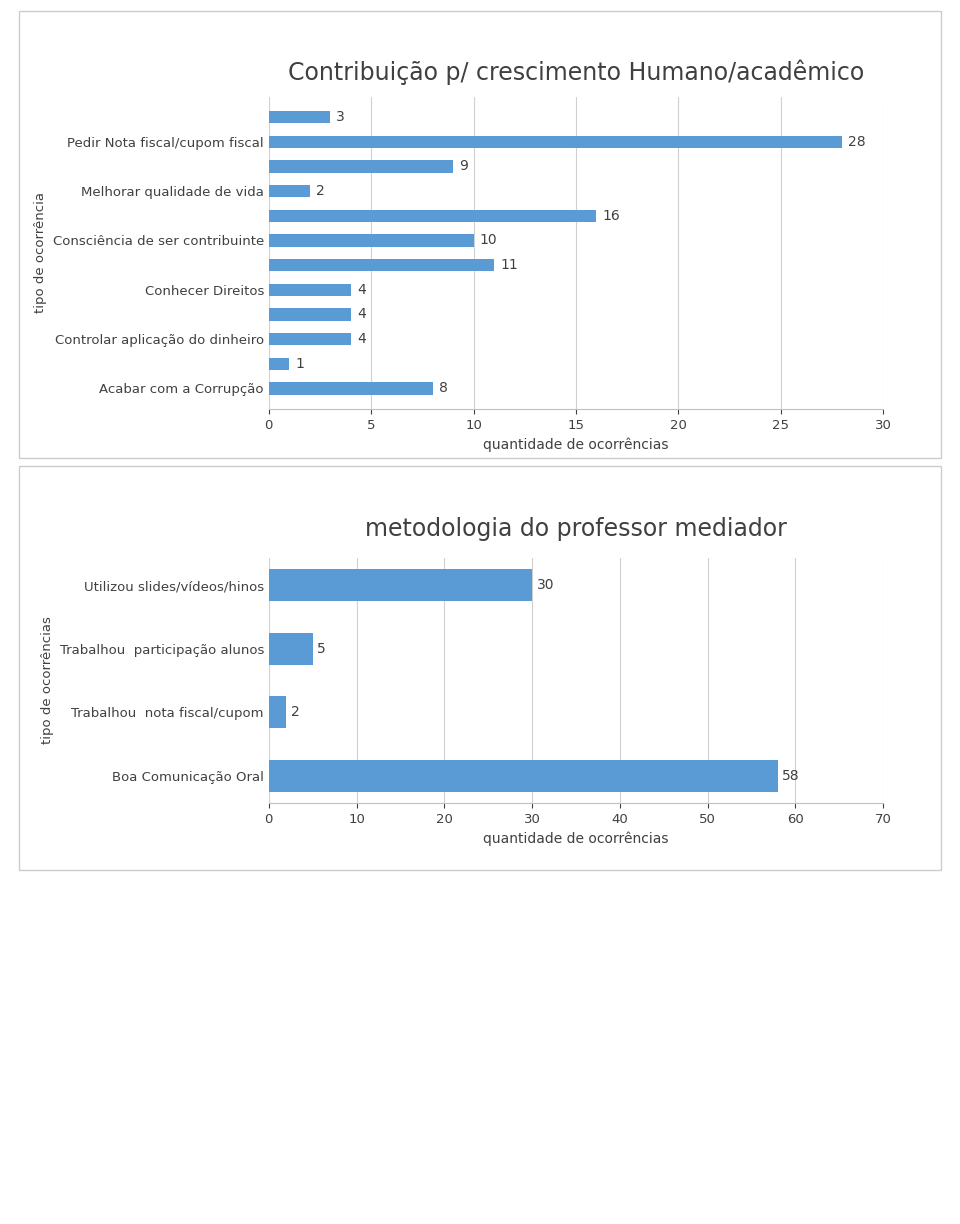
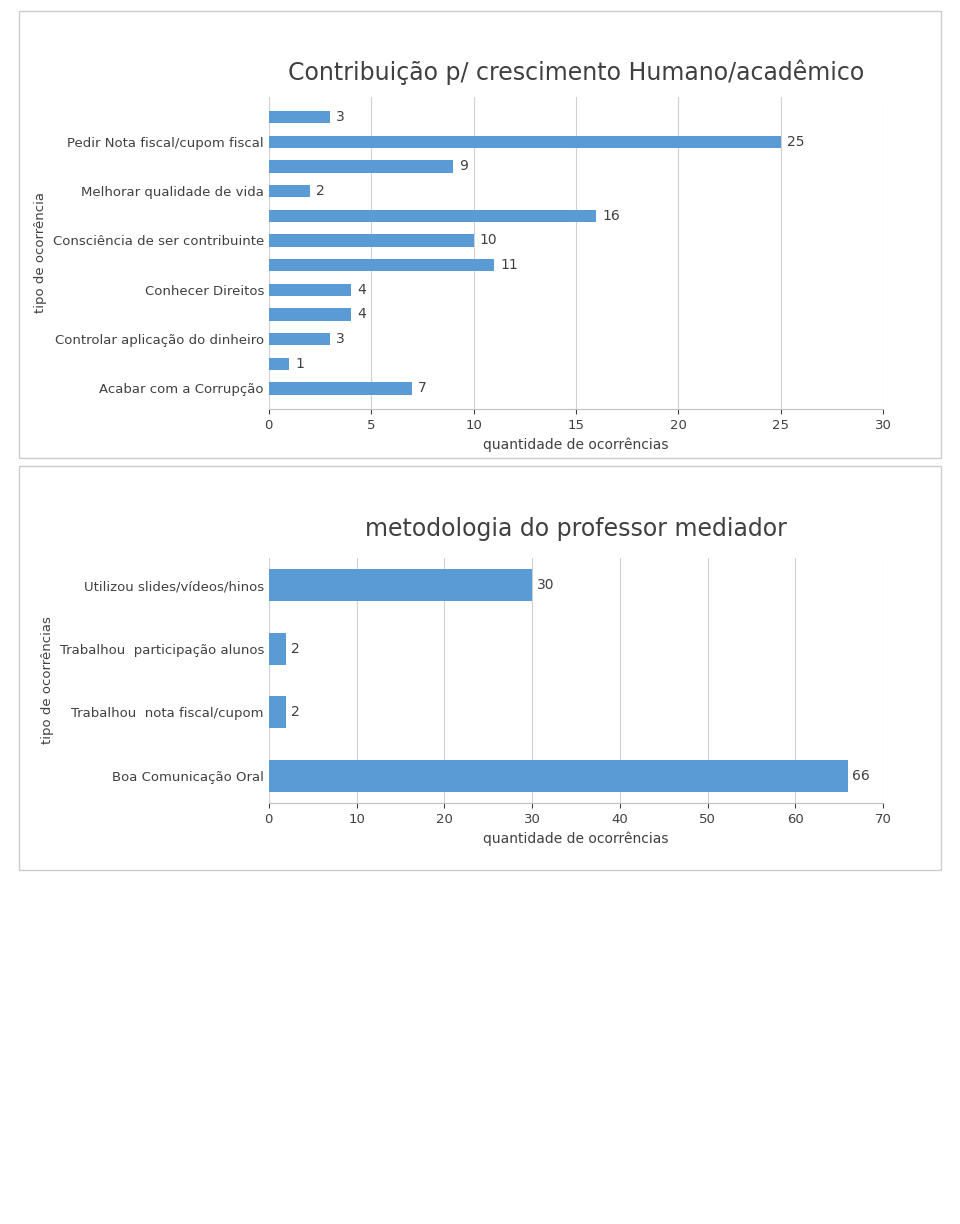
Contribuição p/ crescimento Humano/acadêmico/Pedir Nota fiscal/cupom fiscal: 28 -> 25
Contribuição p/ crescimento Humano/acadêmico/Controlar aplicação do dinheiro: 4 -> 3
Contribuição p/ crescimento Humano/acadêmico/Acabar com a Corrupção: 8 -> 7
metodologia do professor mediador/Trabalhou participação alunos: 5 -> 2
metodologia do professor mediador/Boa Comunicação Oral: 58 -> 66
